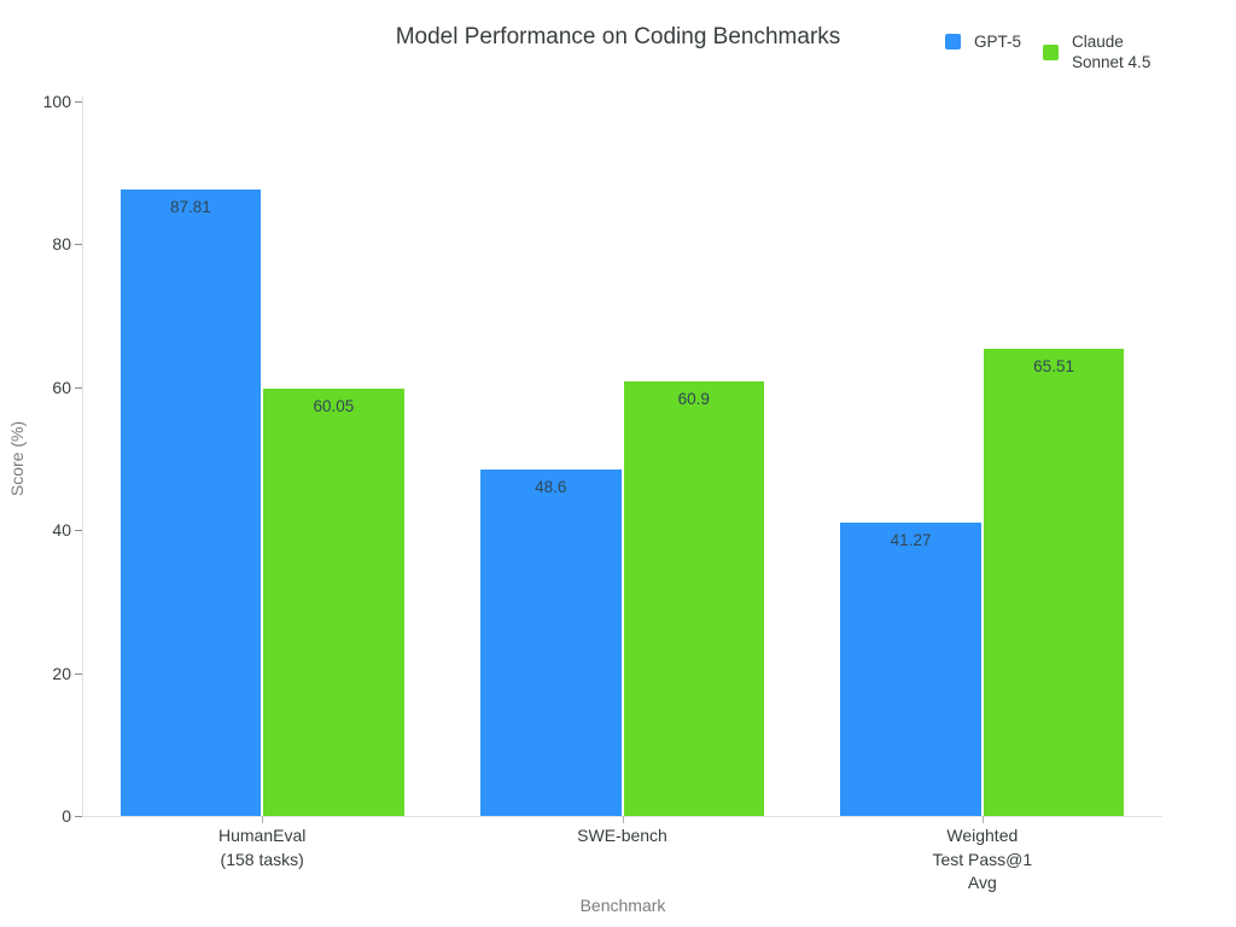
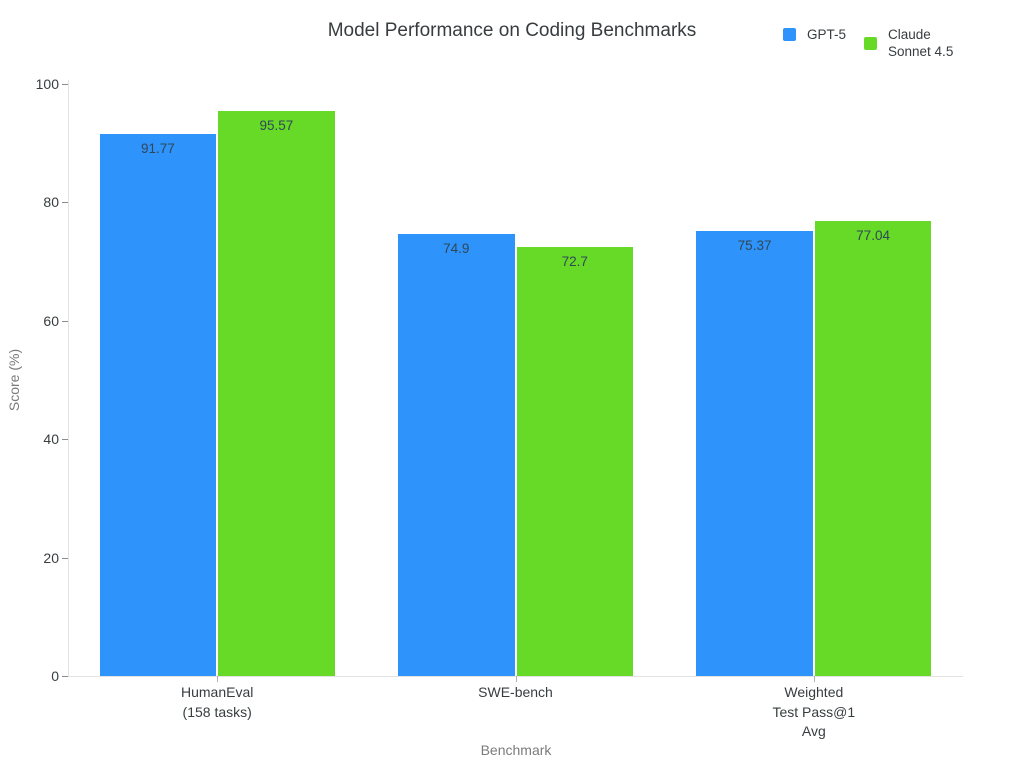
GPT-5/HumanEval (158 tasks): 87.81 -> 91.77
Claude Sonnet 4.5/HumanEval (158 tasks): 60.05 -> 95.57
GPT-5/SWE-bench: 48.6 -> 74.9
Claude Sonnet 4.5/SWE-bench: 60.9 -> 72.7
GPT-5/Weighted Test Pass@1 Avg: 41.27 -> 75.37
Claude Sonnet 4.5/Weighted Test Pass@1 Avg: 65.51 -> 77.04
